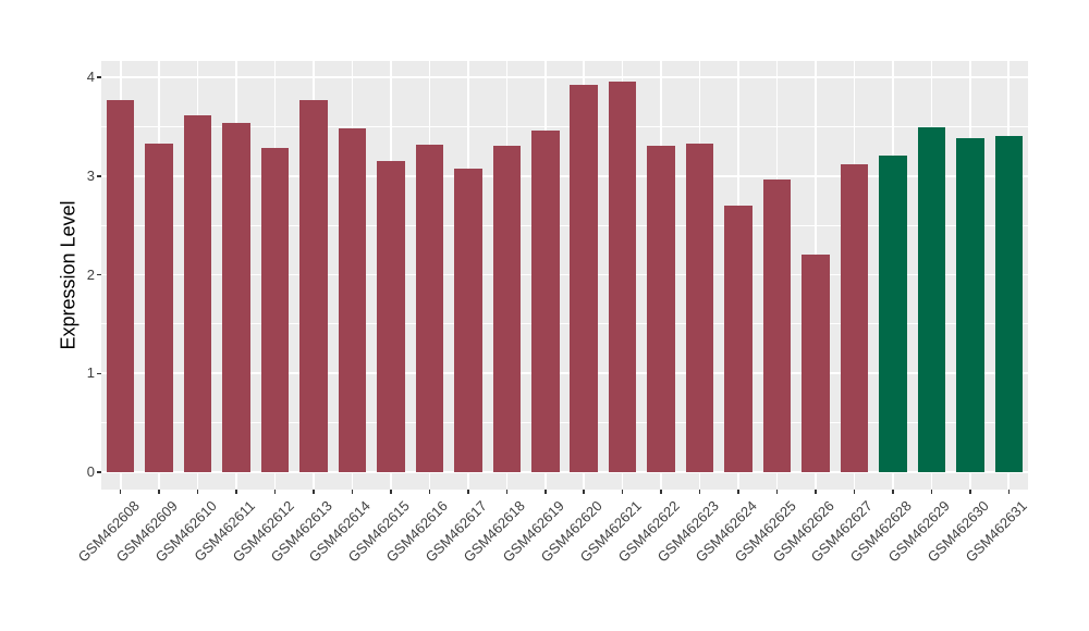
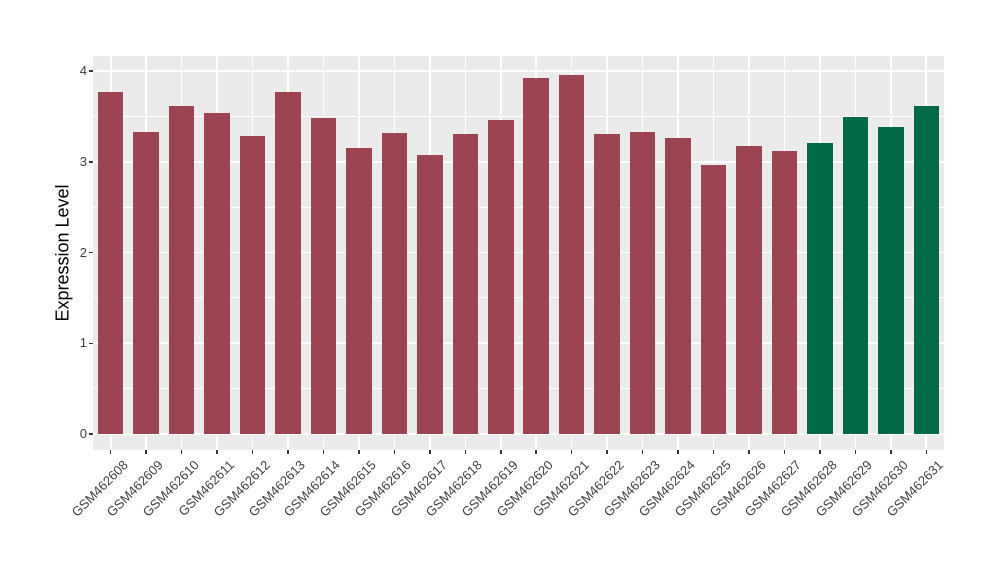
GSM462624: 2.7 -> 3.3
GSM462626: 2.2 -> 3.2
GSM462631: 3.4 -> 3.6
